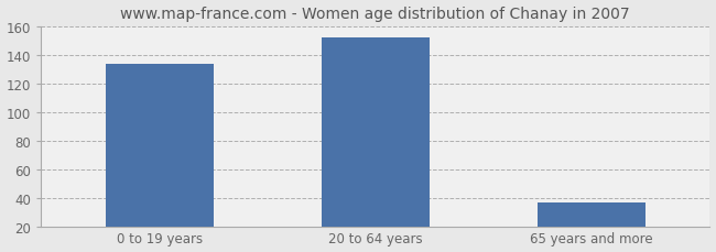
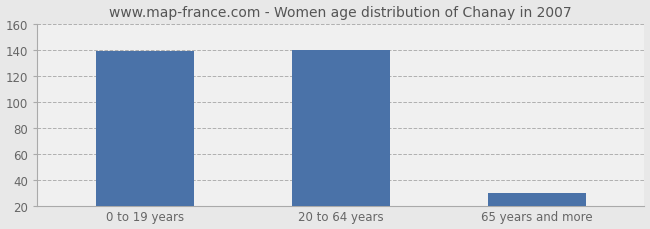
0 to 19 years: 134 -> 139
20 to 64 years: 152 -> 140
65 years and more: 37 -> 30
